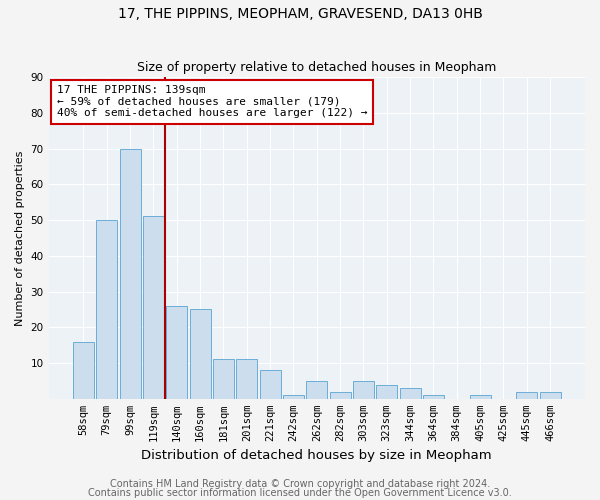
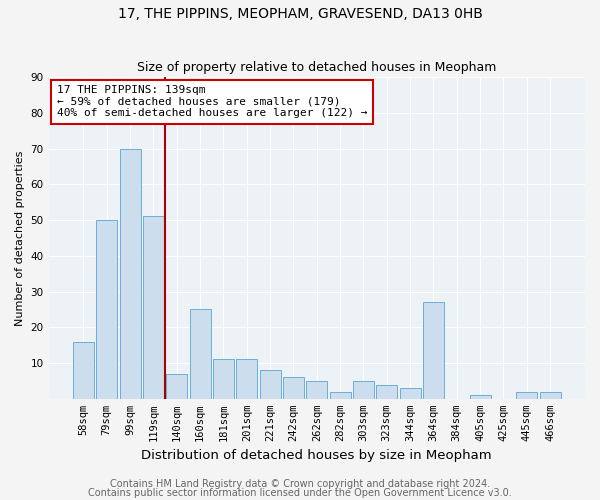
140sqm: 26 -> 7
242sqm: 1 -> 6
364sqm: 1 -> 27
